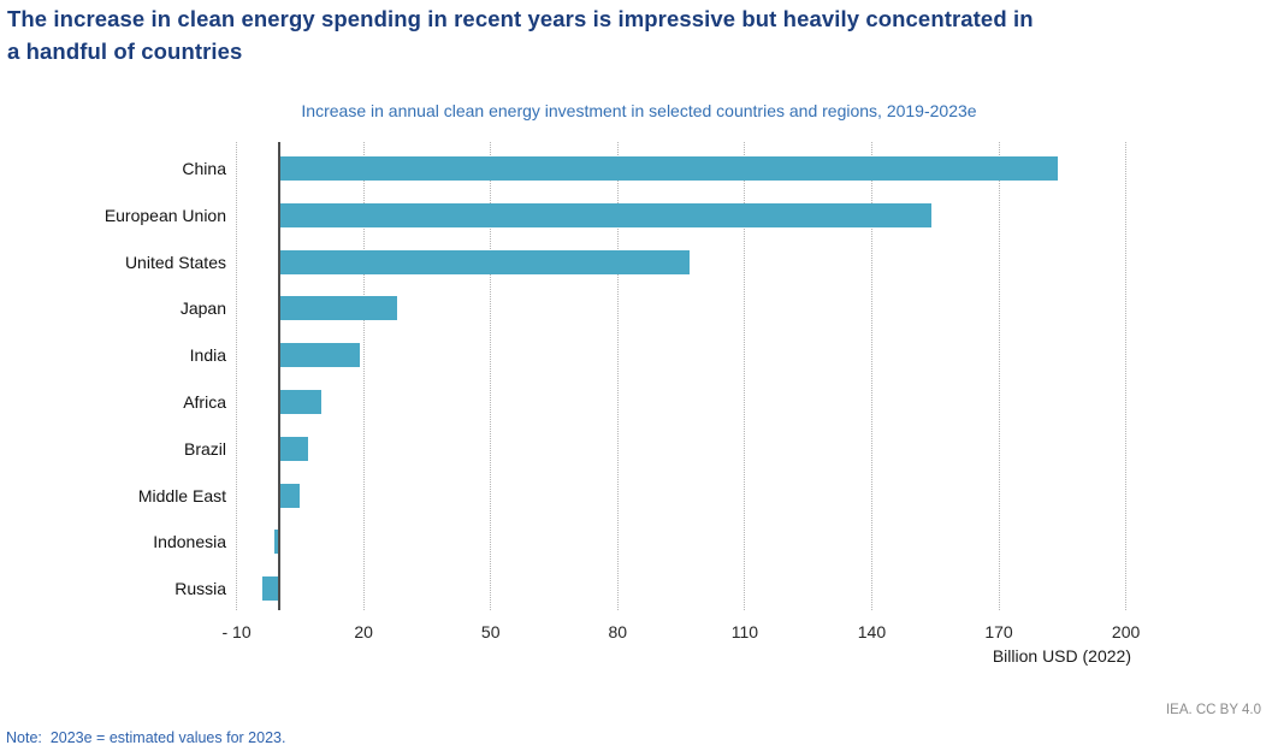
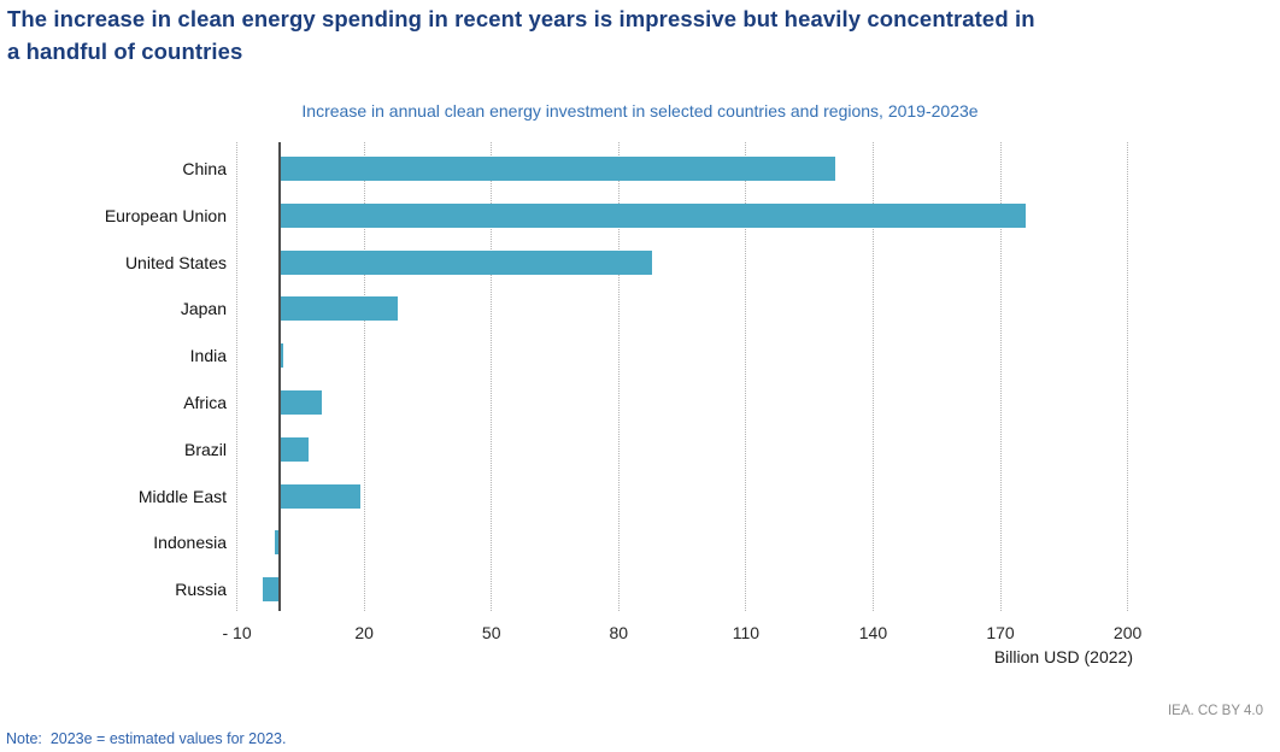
China: 184 -> 131
European Union: 154 -> 176
United States: 97 -> 88
India: 19 -> 1
Middle East: 5 -> 19
